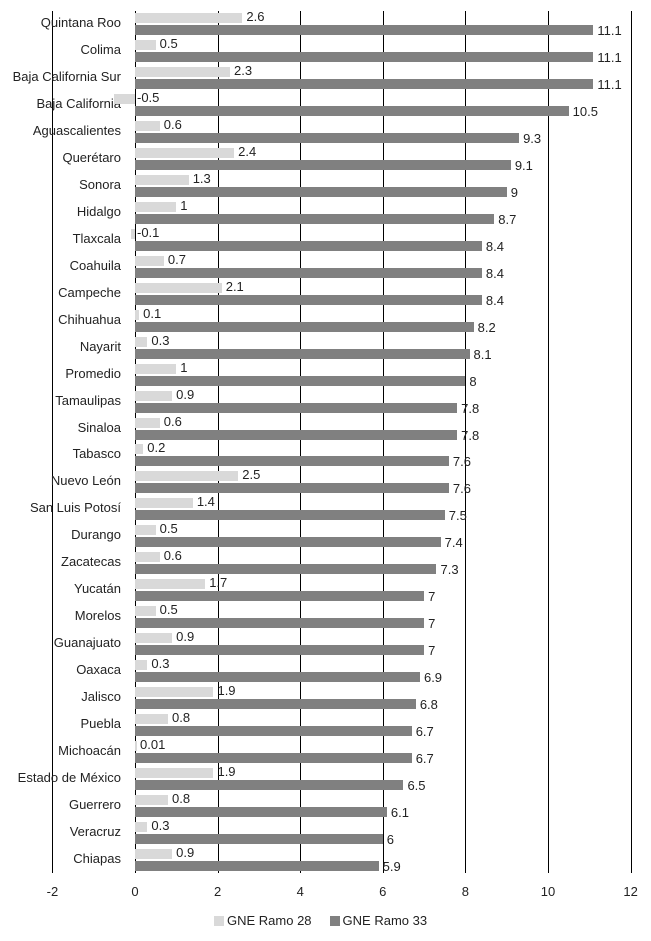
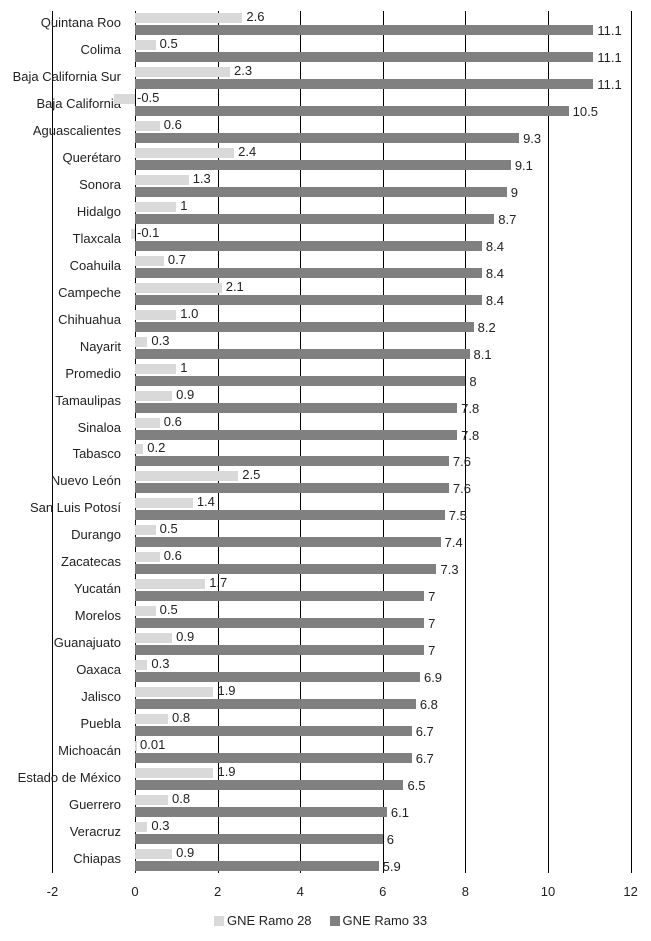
GNE Ramo 28/Chihuahua: 0.1 -> 1.0
